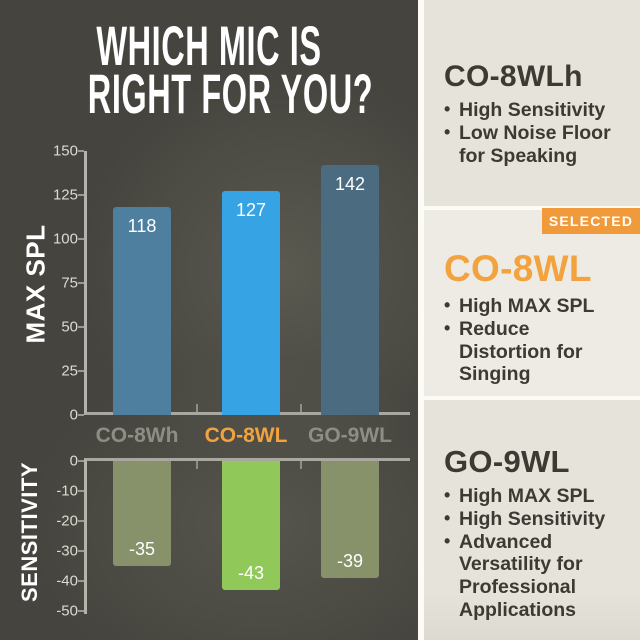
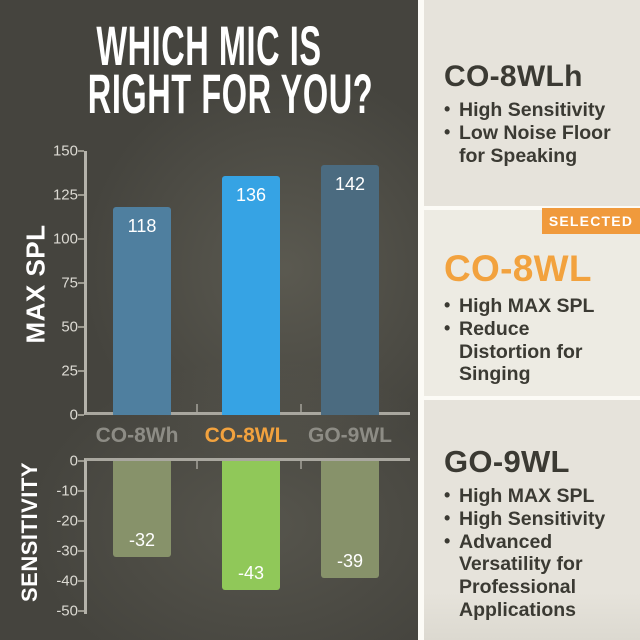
MAX SPL/CO-8WL: 127 -> 136
SENSITIVITY/CO-8Wh: -35 -> -32
